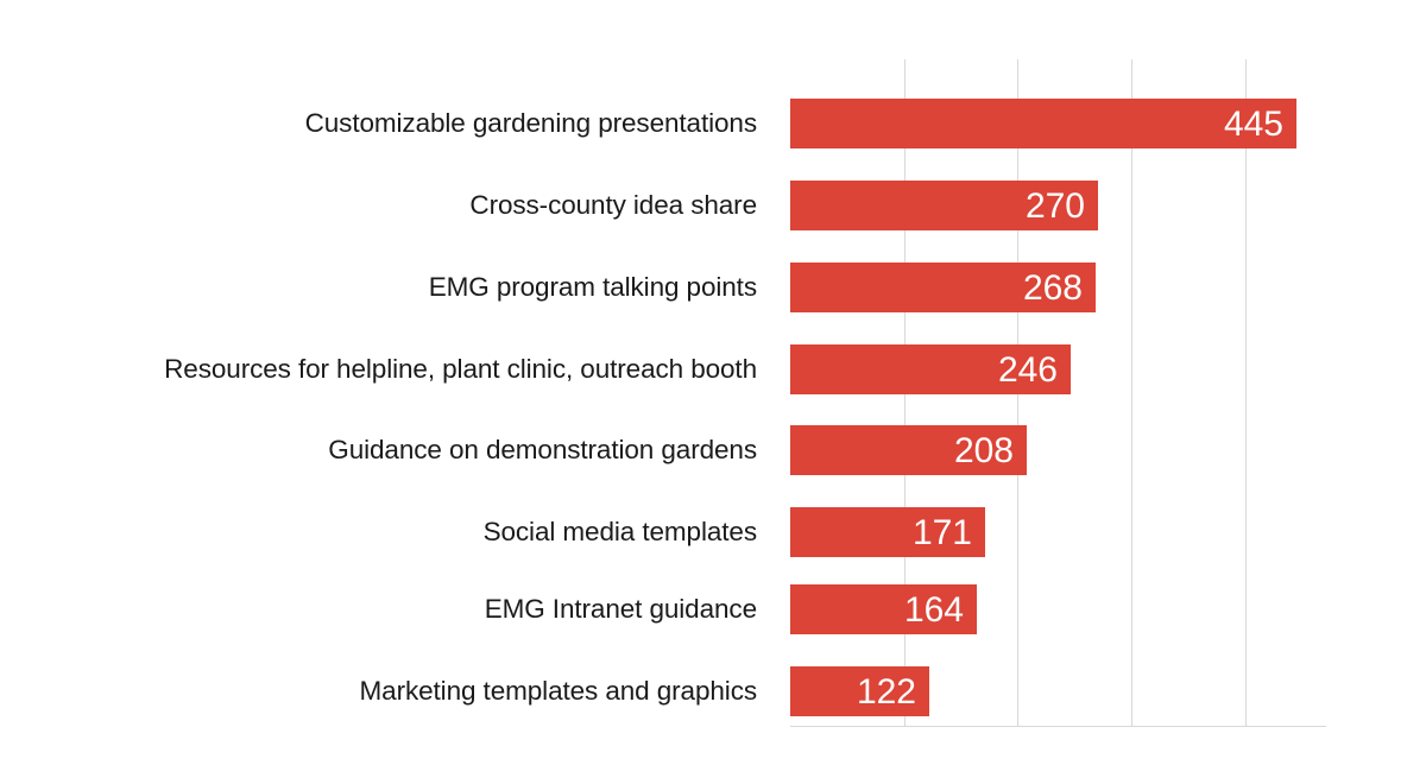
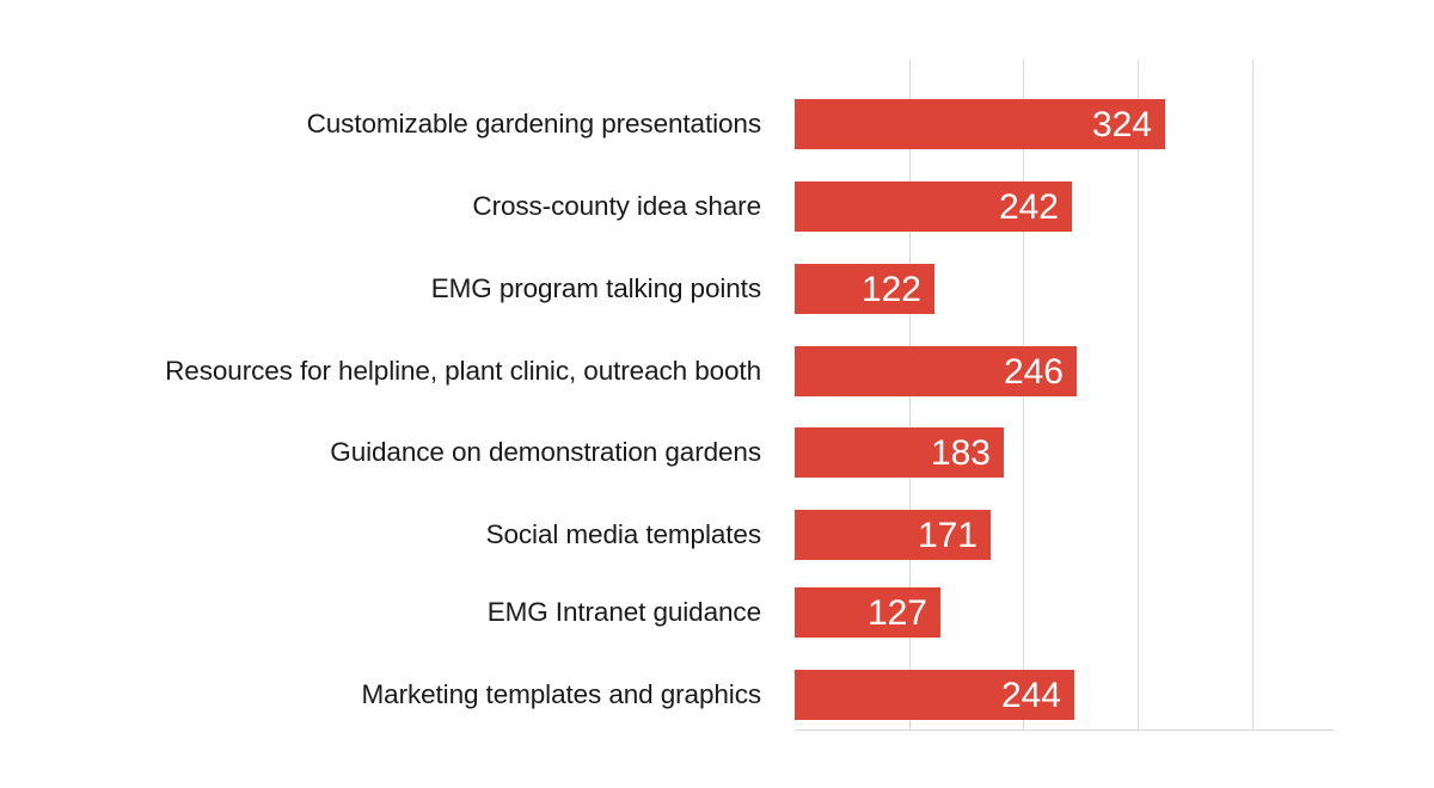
Customizable gardening presentations: 445 -> 324
Cross-county idea share: 270 -> 242
EMG program talking points: 268 -> 122
Guidance on demonstration gardens: 208 -> 183
EMG Intranet guidance: 164 -> 127
Marketing templates and graphics: 122 -> 244
